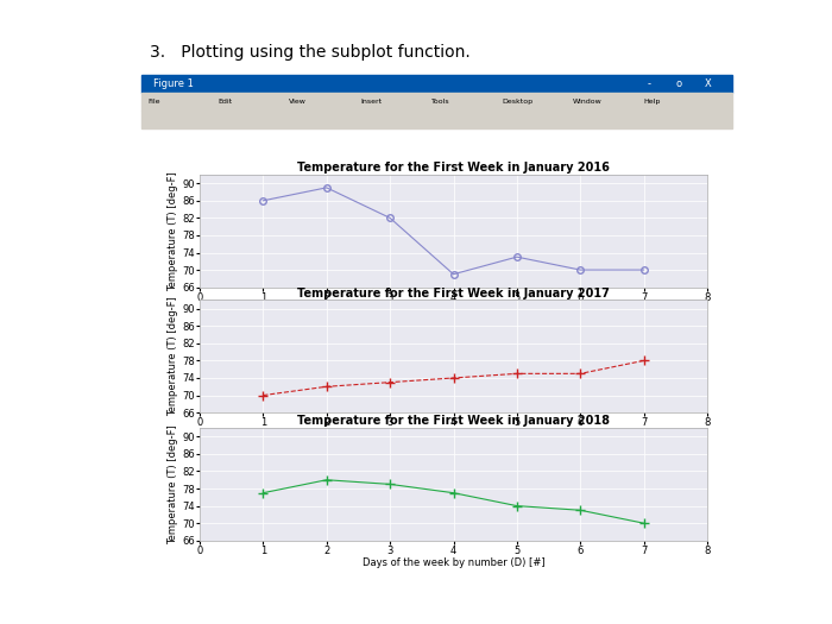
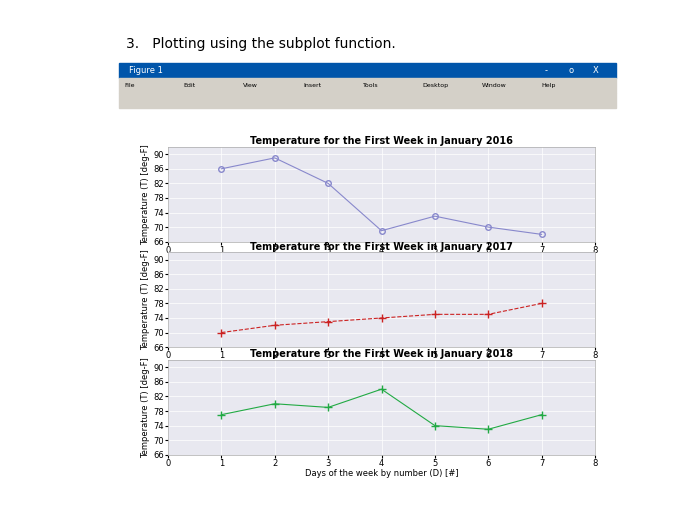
Temperature for the First Week in January 2016/7: 70 -> 68
Temperature for the First Week in January 2018/4: 77 -> 84
Temperature for the First Week in January 2018/7: 70 -> 77
